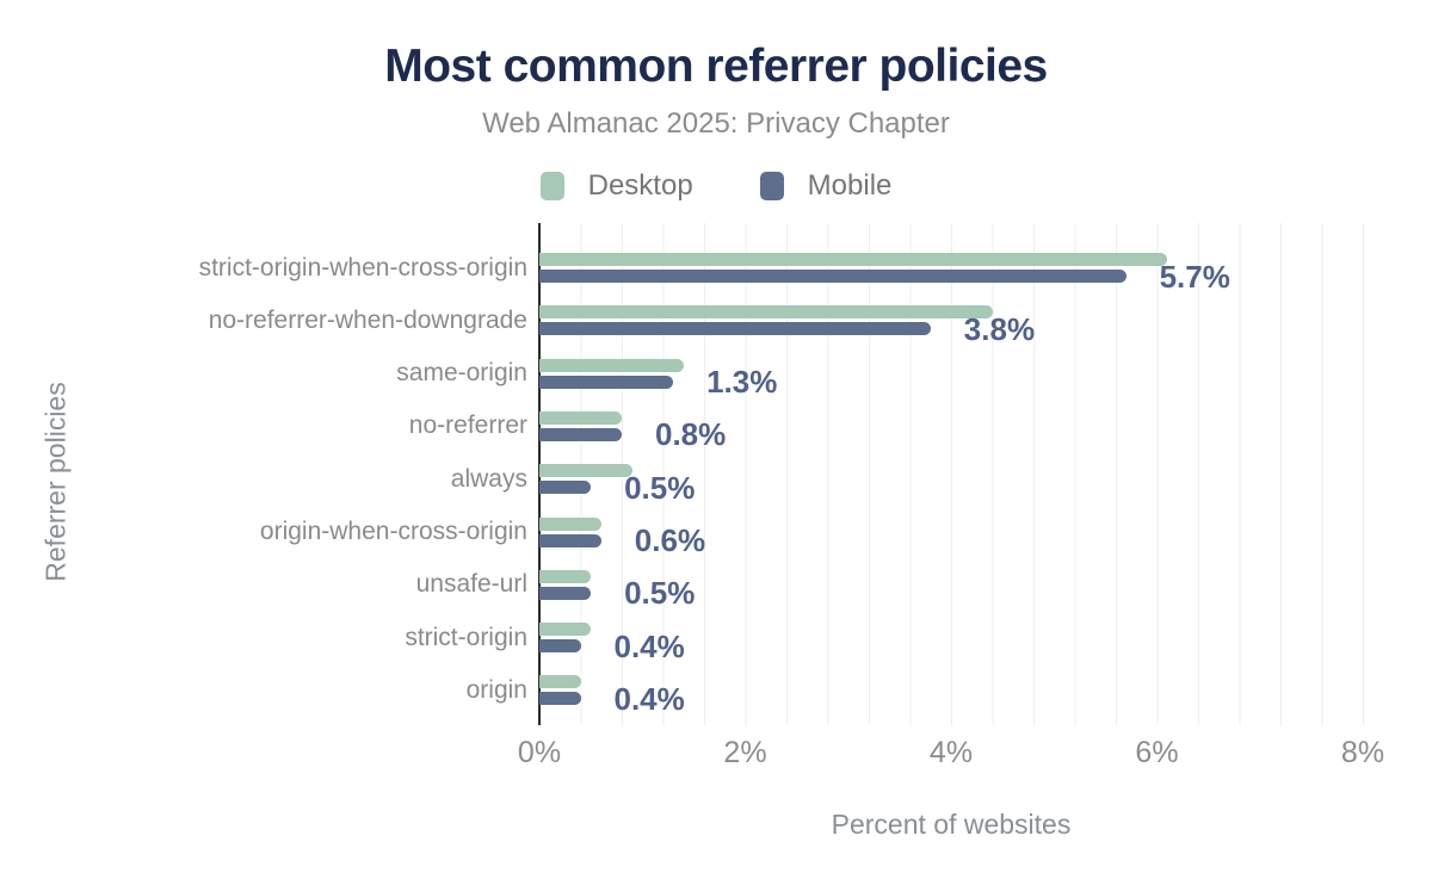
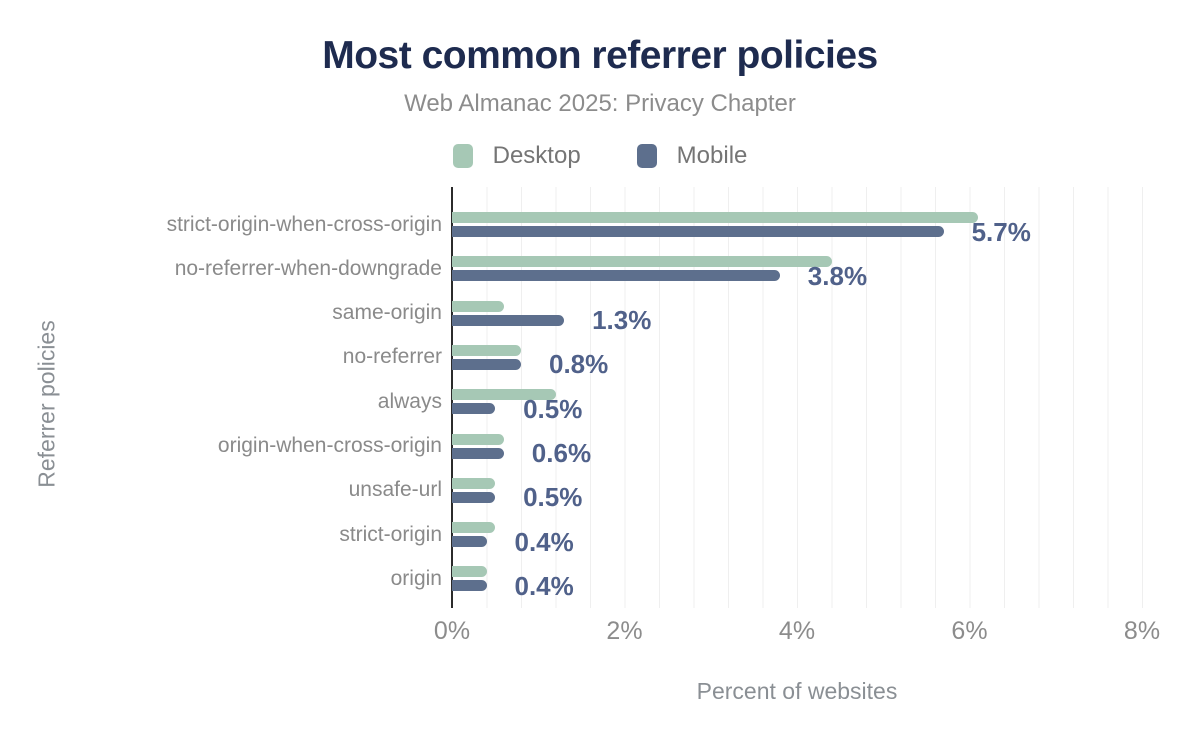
Desktop/same-origin: 1.4% -> 0.6%
Desktop/always: 0.9% -> 1.2%
